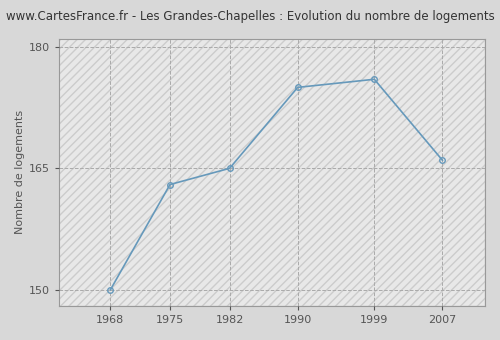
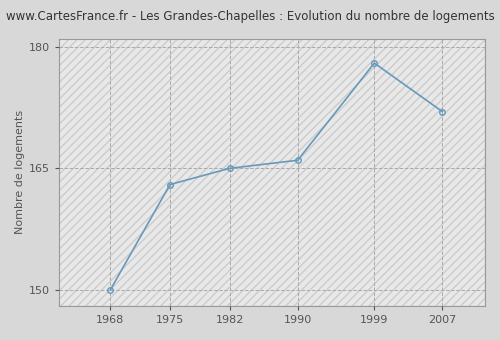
1990: 175 -> 166
1999: 176 -> 178
2007: 166 -> 172
